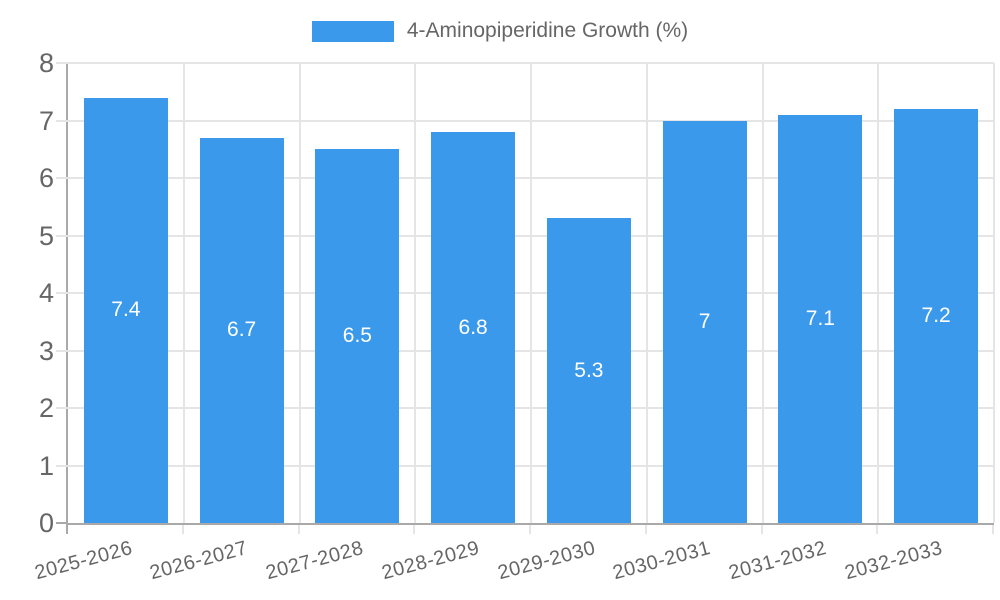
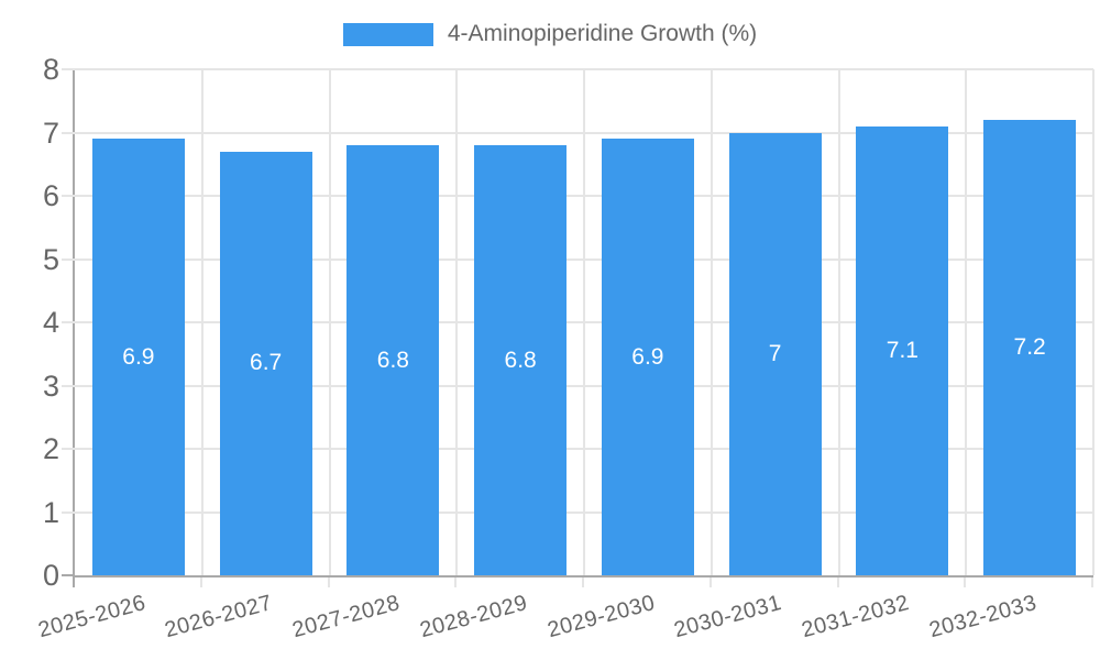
2025-2026: 7.4 -> 6.9
2027-2028: 6.5 -> 6.8
2029-2030: 5.3 -> 6.9
